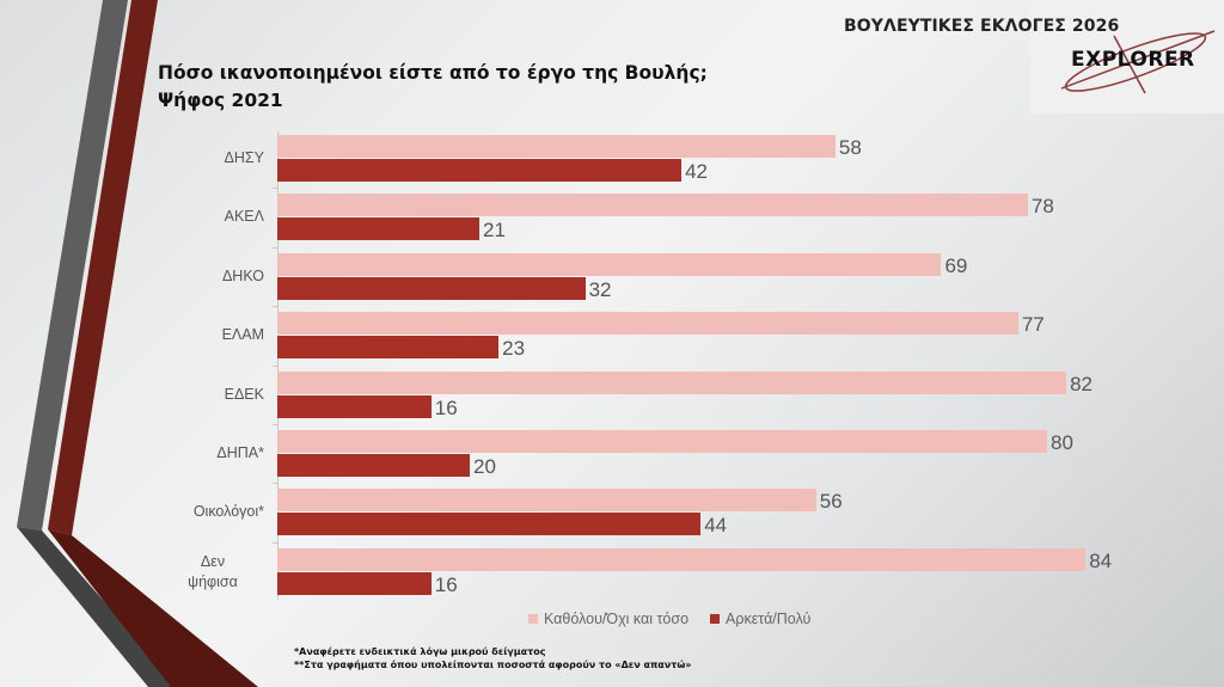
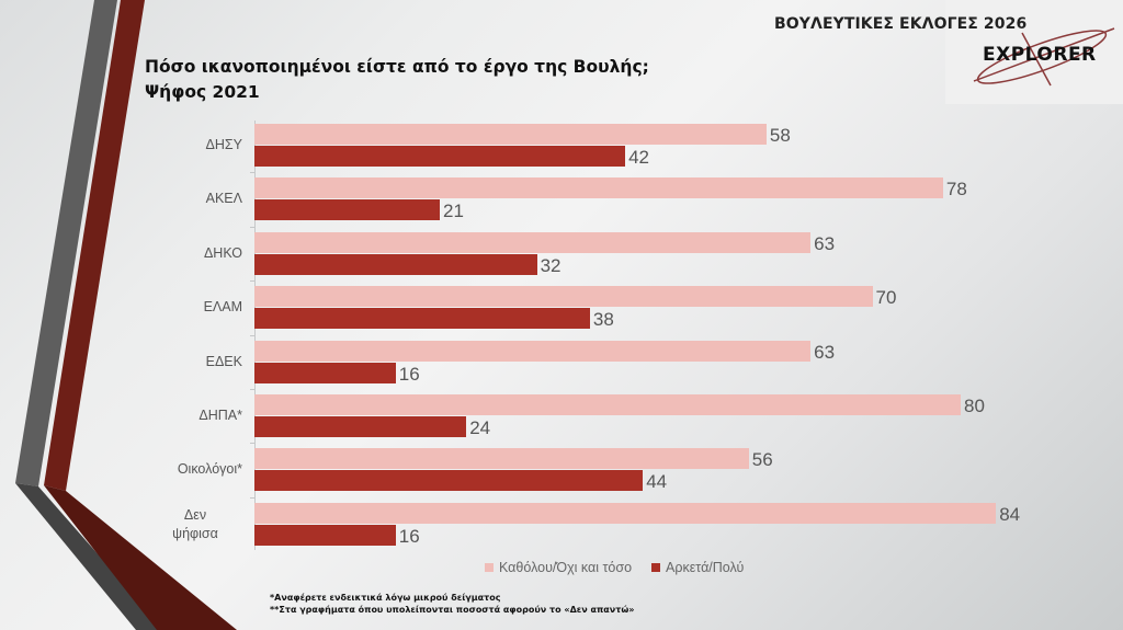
Καθόλου/Όχι και τόσο/ΔΗΚΟ: 69 -> 63
Καθόλου/Όχι και τόσο/ΕΛΑΜ: 77 -> 70
Αρκετά/Πολύ/ΕΛΑΜ: 23 -> 38
Καθόλου/Όχι και τόσο/ΕΔΕΚ: 82 -> 63
Αρκετά/Πολύ/ΔΗΠΑ*: 20 -> 24
